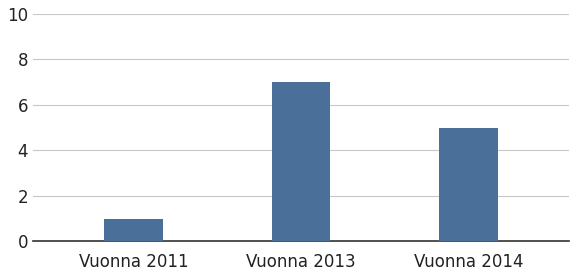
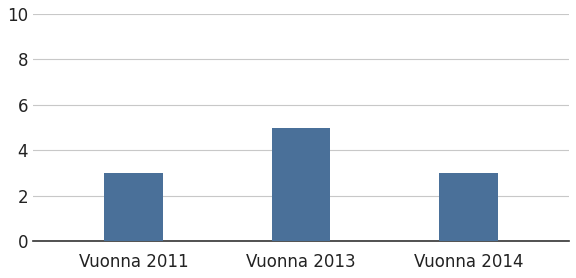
Vuonna 2011: 1 -> 3
Vuonna 2013: 7 -> 5
Vuonna 2014: 5 -> 3
